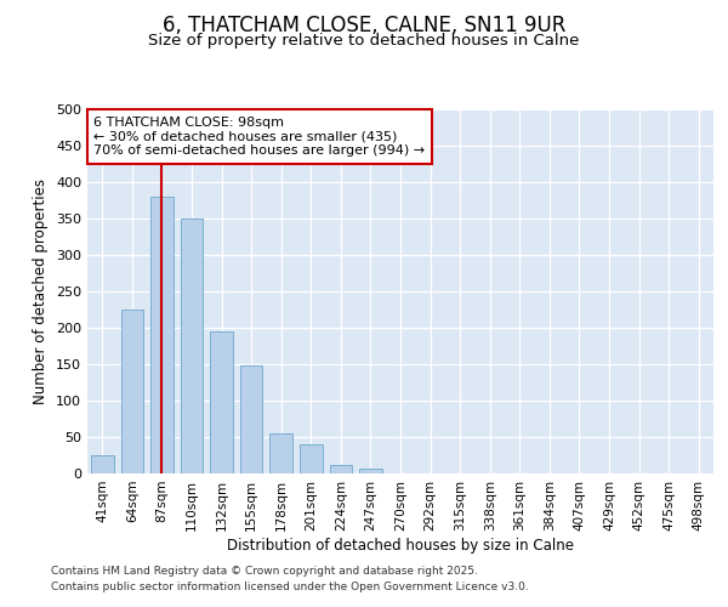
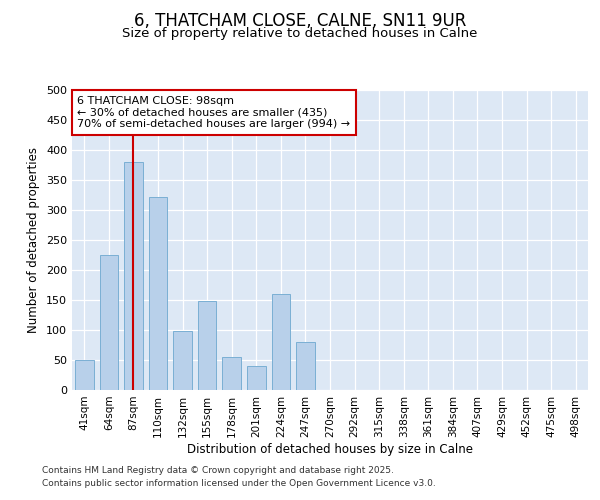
41sqm: 25 -> 50
110sqm: 350 -> 322
132sqm: 195 -> 98
224sqm: 12 -> 160
247sqm: 7 -> 80
